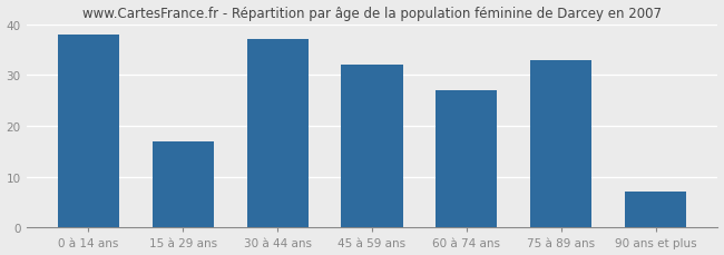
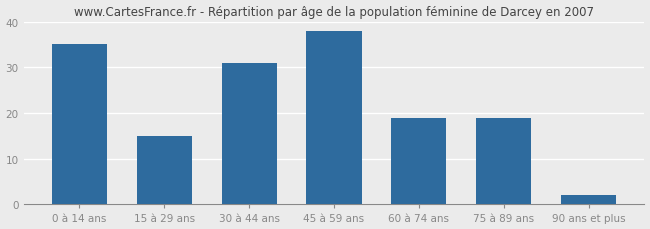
0 à 14 ans: 38 -> 35
15 à 29 ans: 17 -> 15
30 à 44 ans: 37 -> 31
45 à 59 ans: 32 -> 38
60 à 74 ans: 27 -> 19
75 à 89 ans: 33 -> 19
90 ans et plus: 7 -> 2
